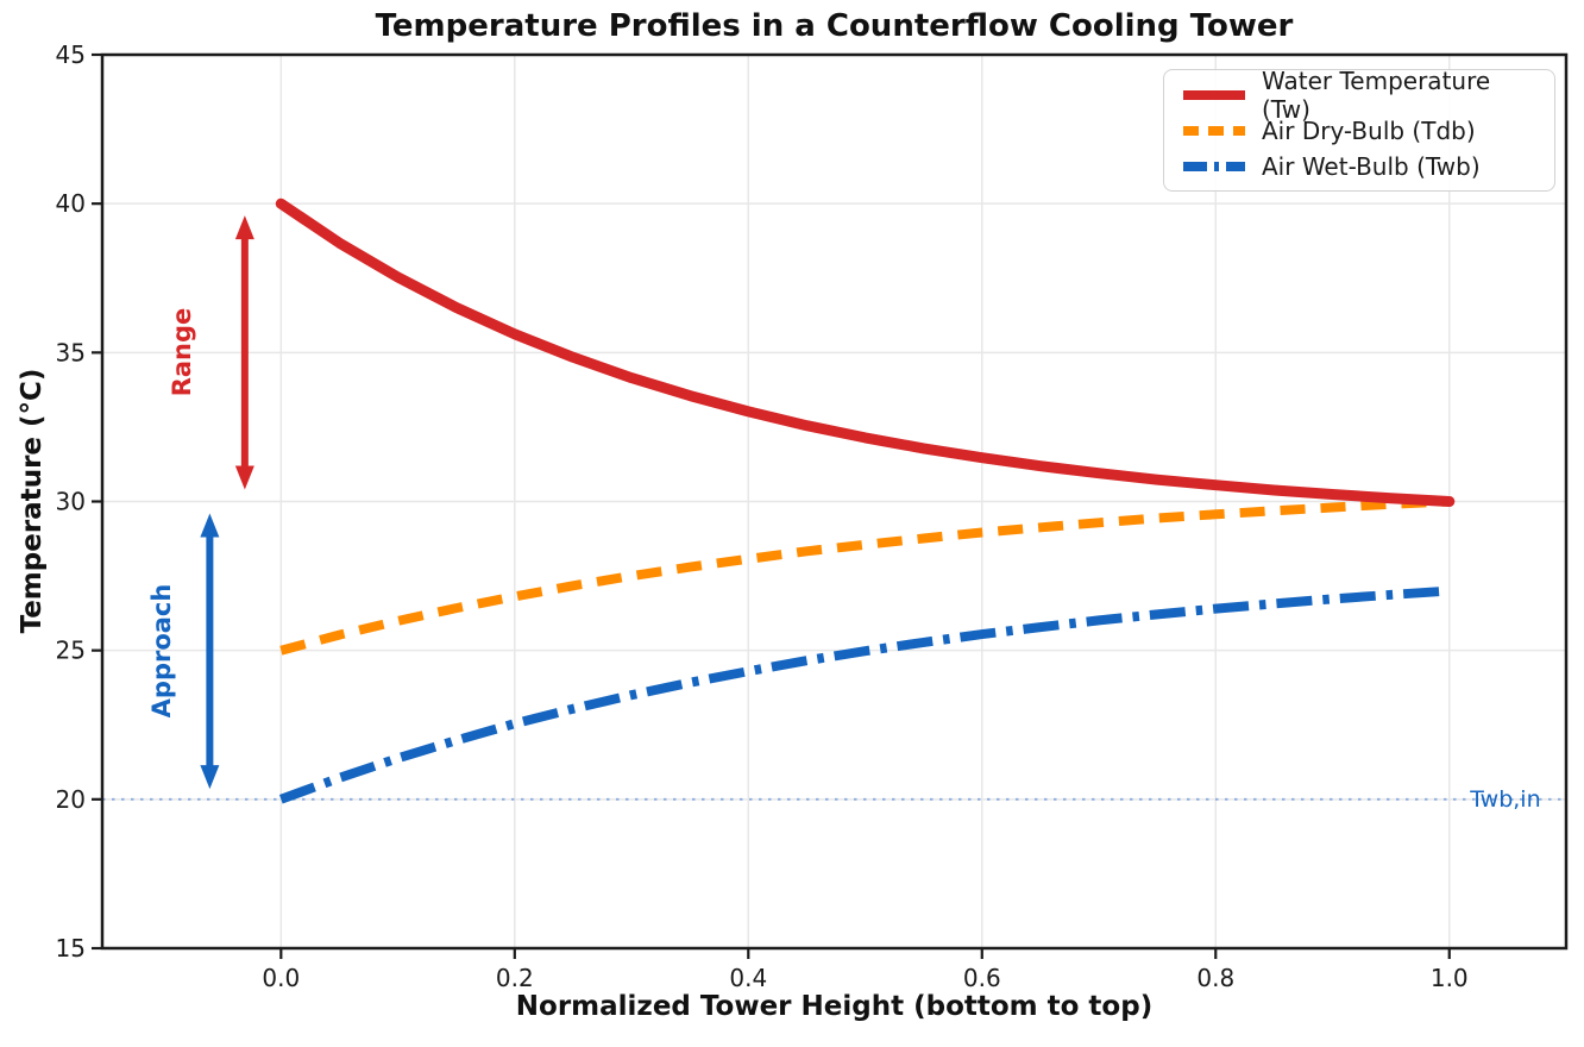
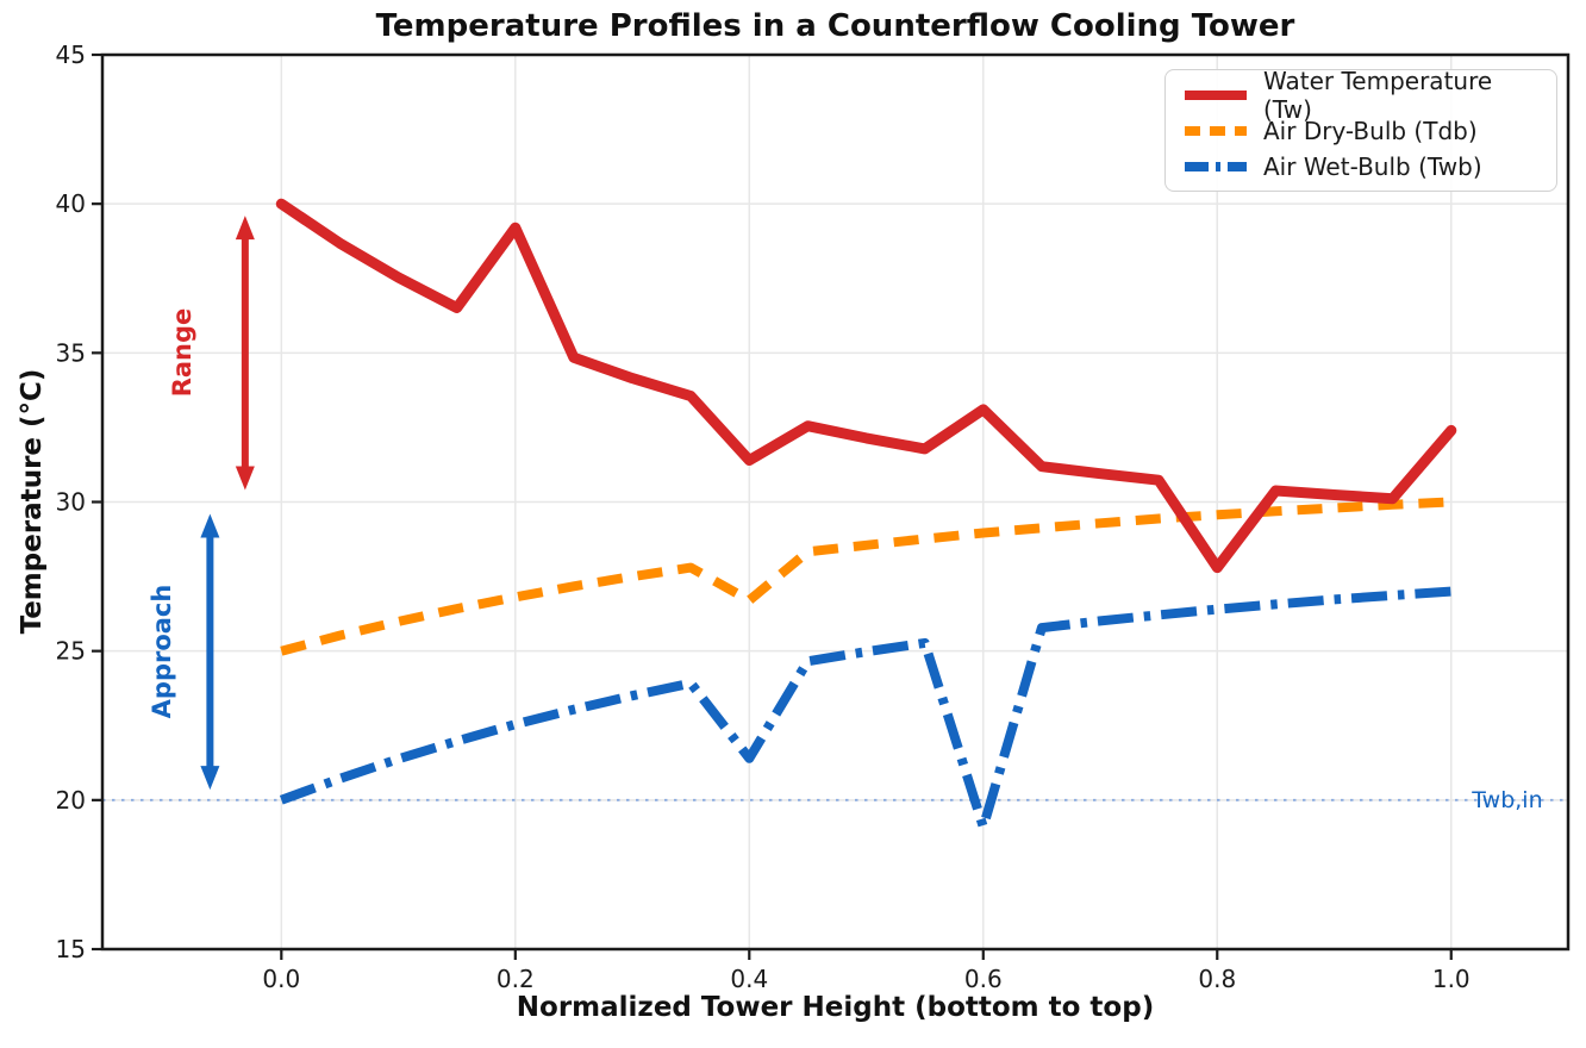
Water Temperature (Tw)/0.2: 35.6 -> 39.2
Water Temperature (Tw)/0.4: 33.0 -> 31.4
Air Dry-Bulb (Tdb)/0.4: 28.1 -> 26.7
Air Wet-Bulb (Twb)/0.4: 24.3 -> 21.4
Water Temperature (Tw)/0.6: 31.5 -> 33.1
Air Wet-Bulb (Twb)/0.6: 25.5 -> 19.1
Water Temperature (Tw)/0.8: 30.6 -> 27.8
Water Temperature (Tw)/1.0: 30.0 -> 32.4
